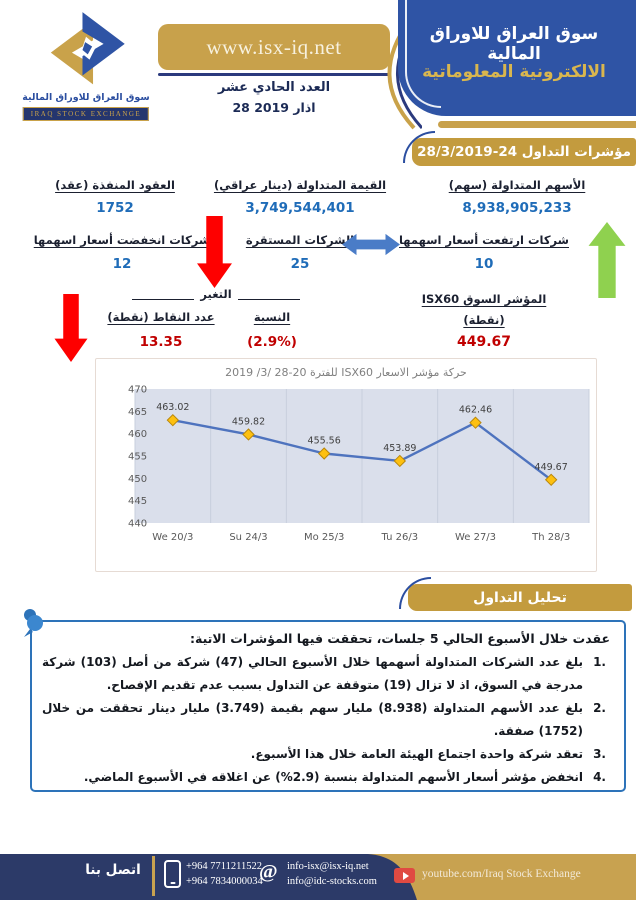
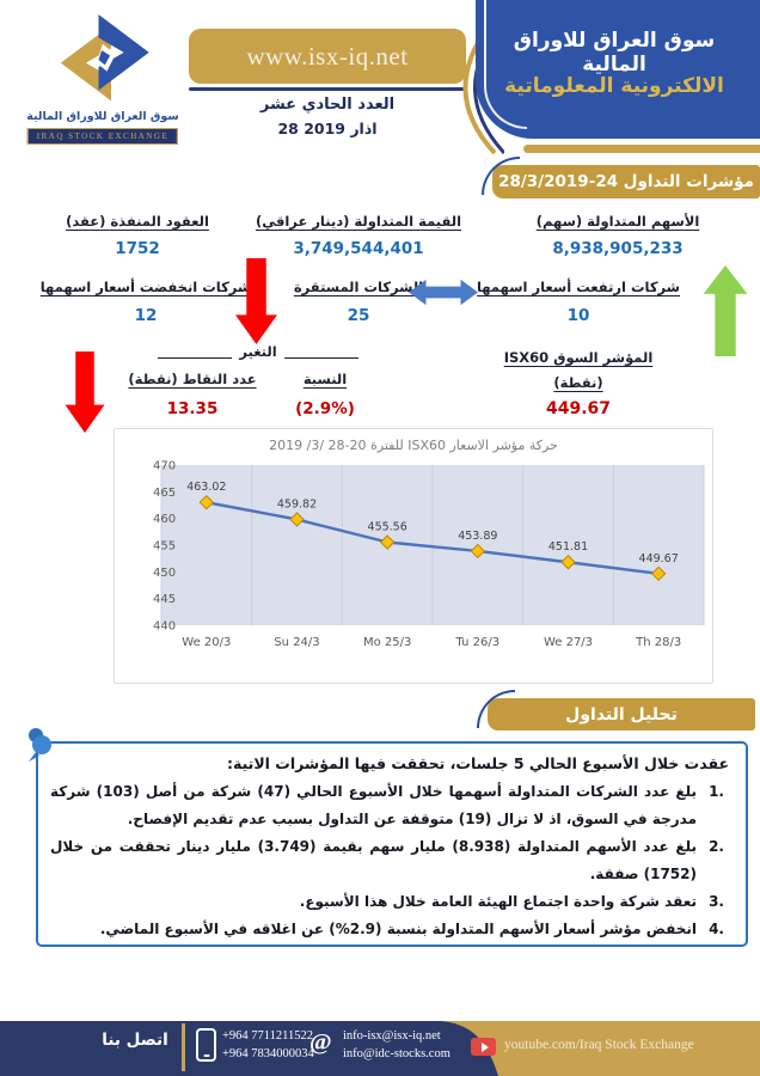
We 27/3: 462.46 -> 451.81
